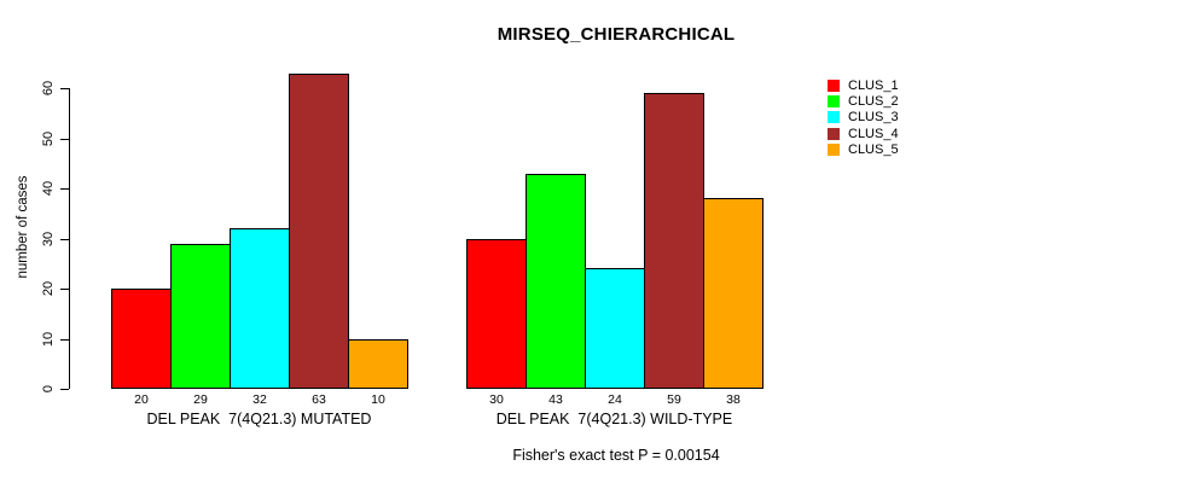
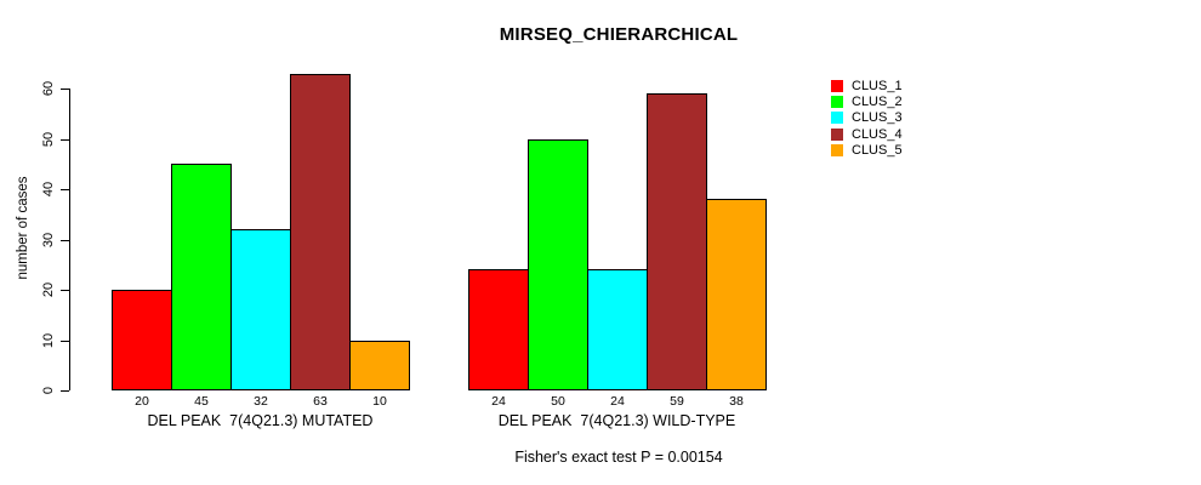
CLUS_2/DEL PEAK 7(4Q21.3) MUTATED: 29 -> 45
CLUS_1/DEL PEAK 7(4Q21.3) WILD-TYPE: 30 -> 24
CLUS_2/DEL PEAK 7(4Q21.3) WILD-TYPE: 43 -> 50
